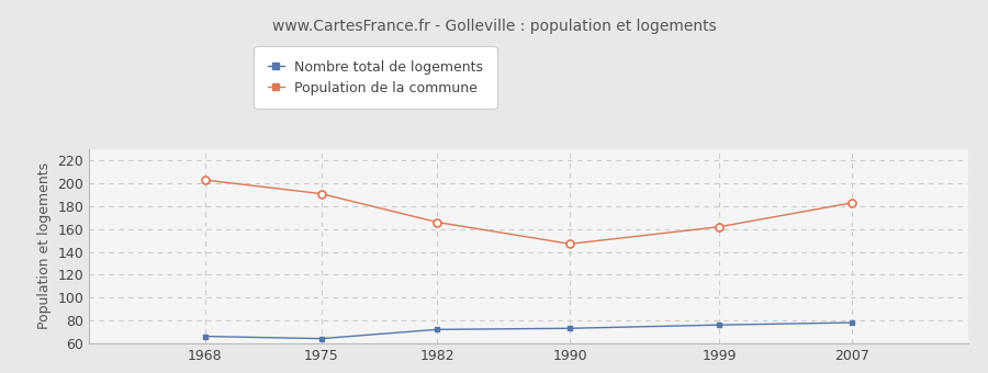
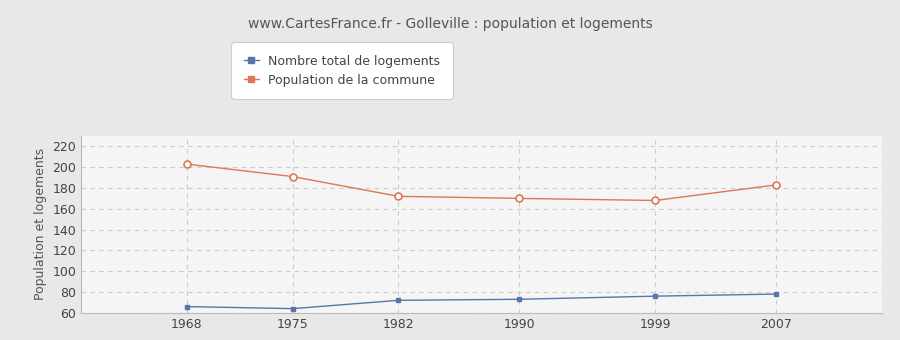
Population de la commune/1982: 166 -> 172
Population de la commune/1990: 147 -> 170
Population de la commune/1999: 162 -> 168
